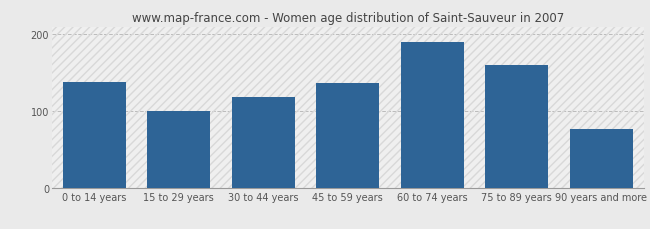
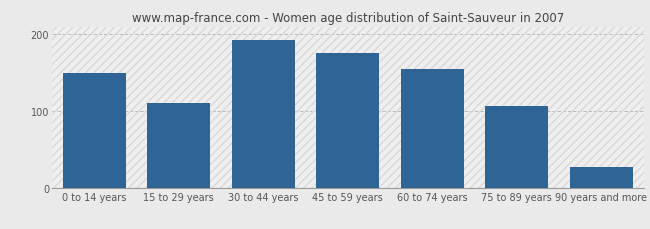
0 to 14 years: 138 -> 150
15 to 29 years: 100 -> 110
30 to 44 years: 118 -> 193
45 to 59 years: 136 -> 175
60 to 74 years: 190 -> 155
75 to 89 years: 160 -> 106
90 years and more: 76 -> 27
